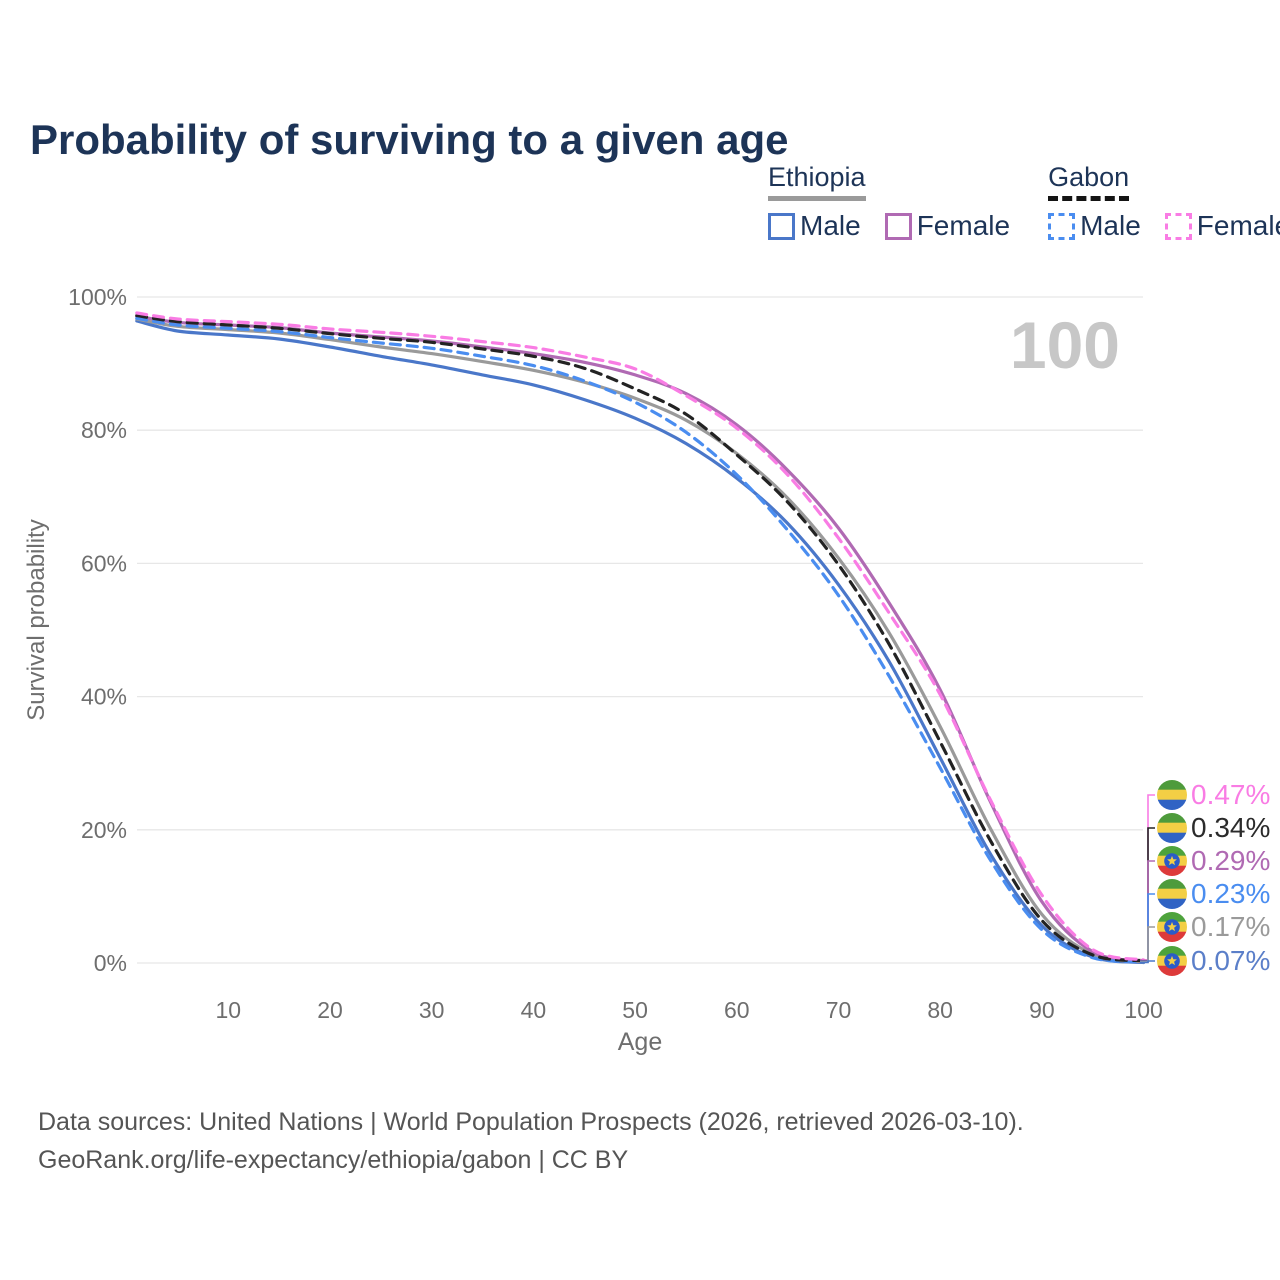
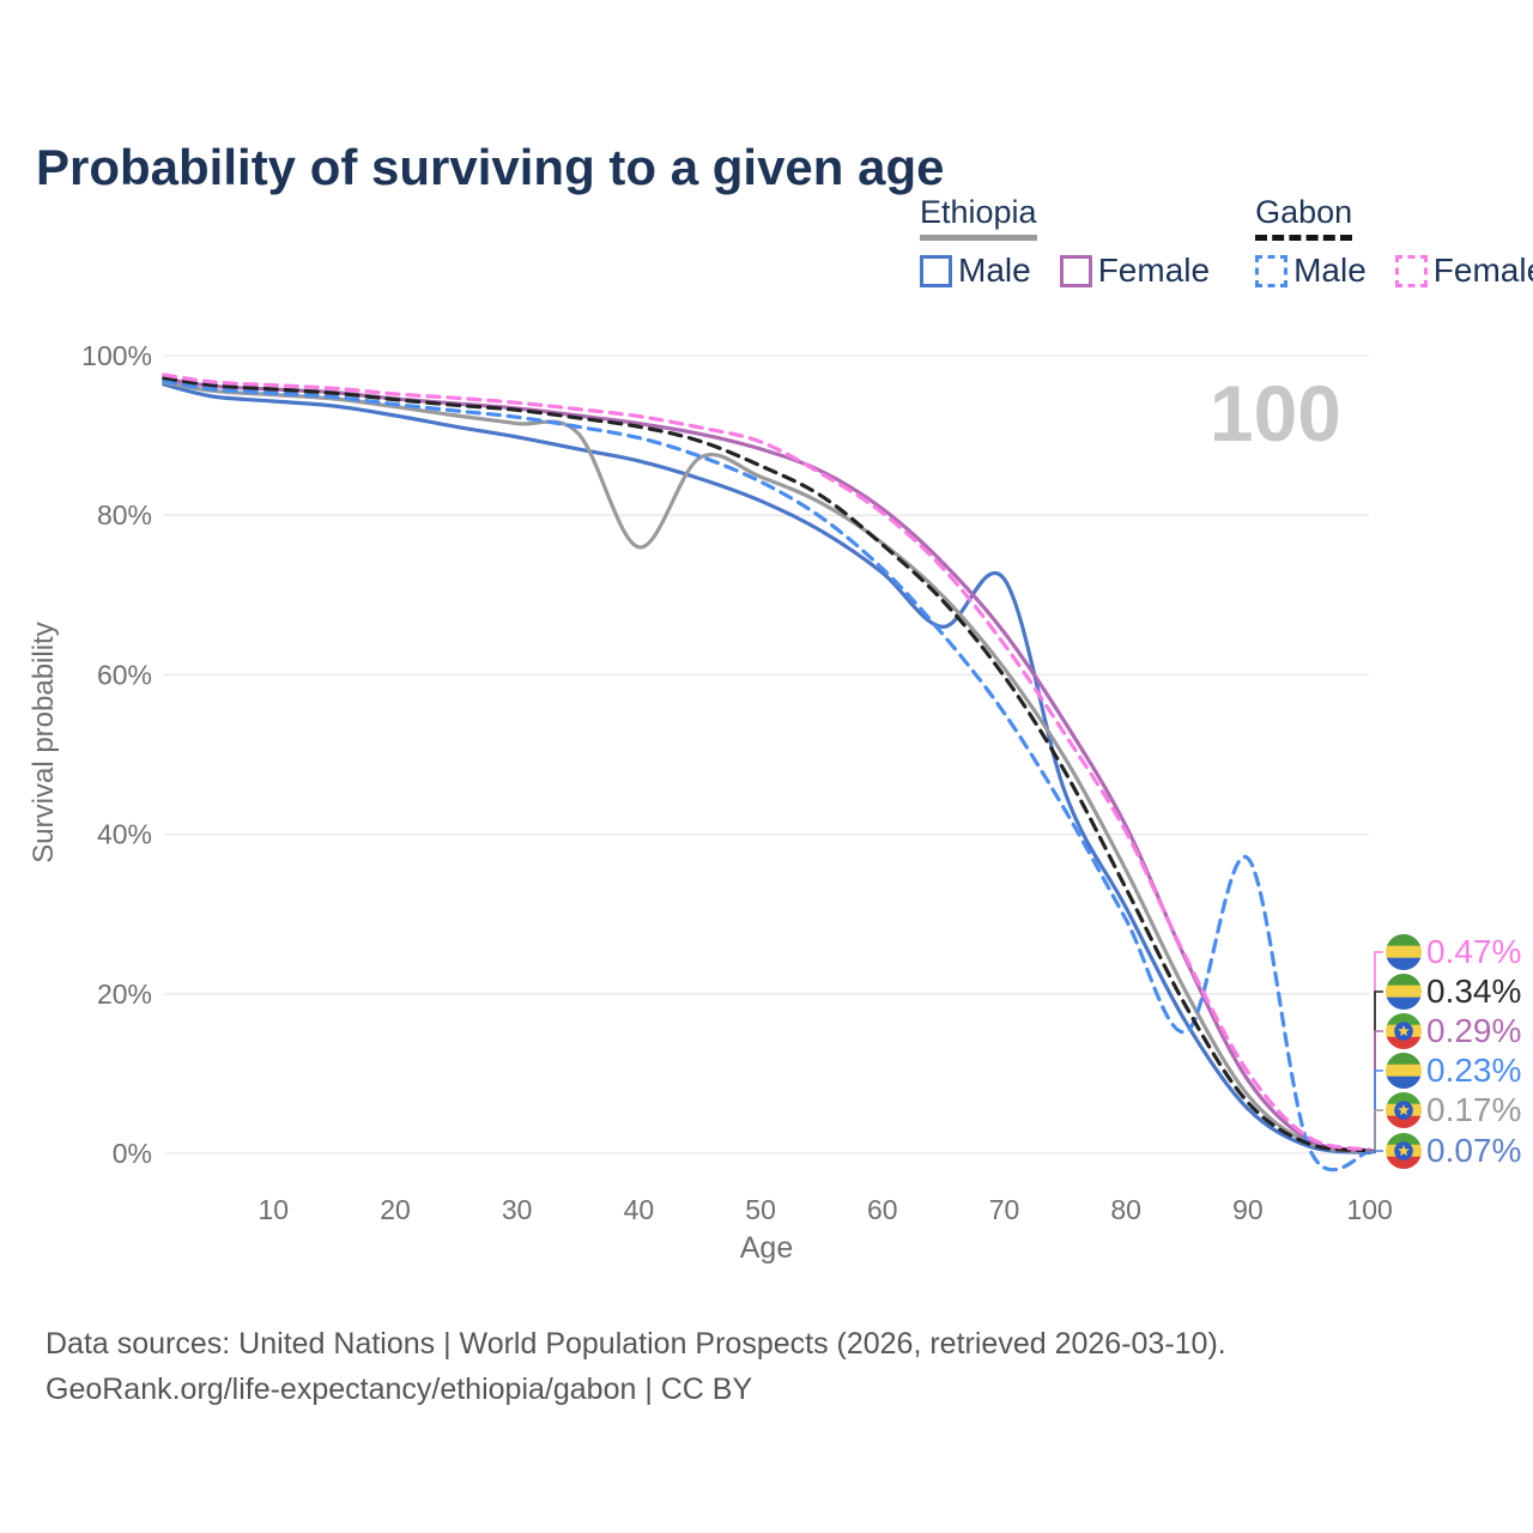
Ethiopia/40: 89% -> 76%
Ethiopia Male/70: 57% -> 72%
Gabon Male/90: 5% -> 37%
